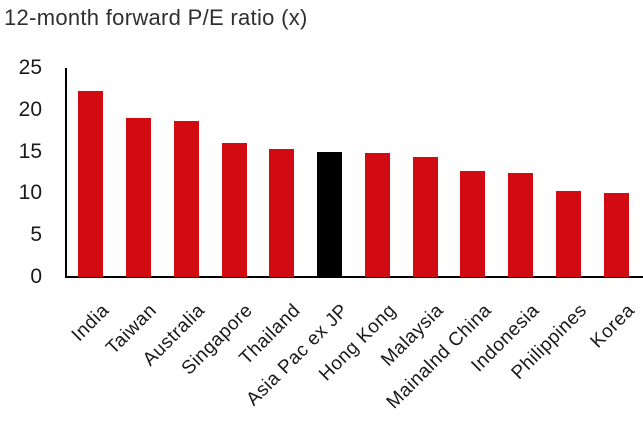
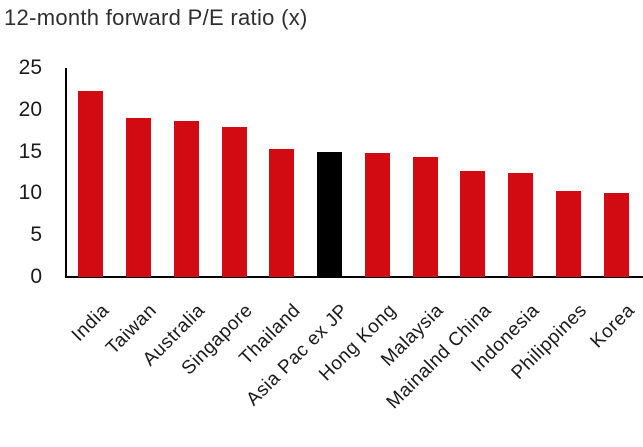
Singapore: 16 -> 18
